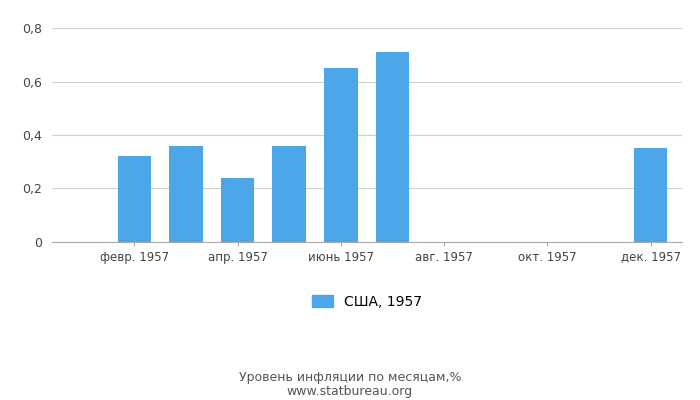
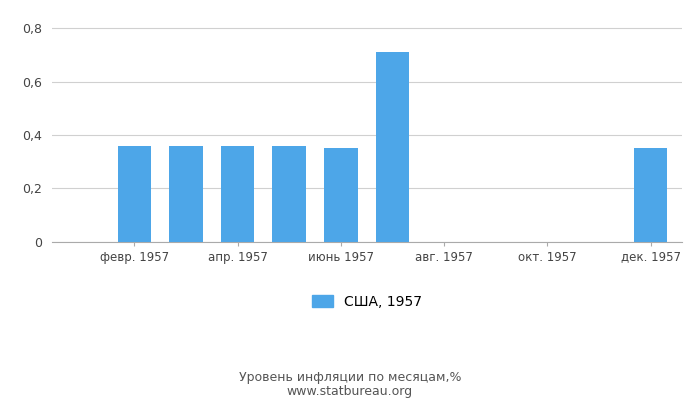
февр. 1957: 0,32 -> 0,36
апр. 1957: 0,24 -> 0,36
июнь 1957: 0,65 -> 0,35
